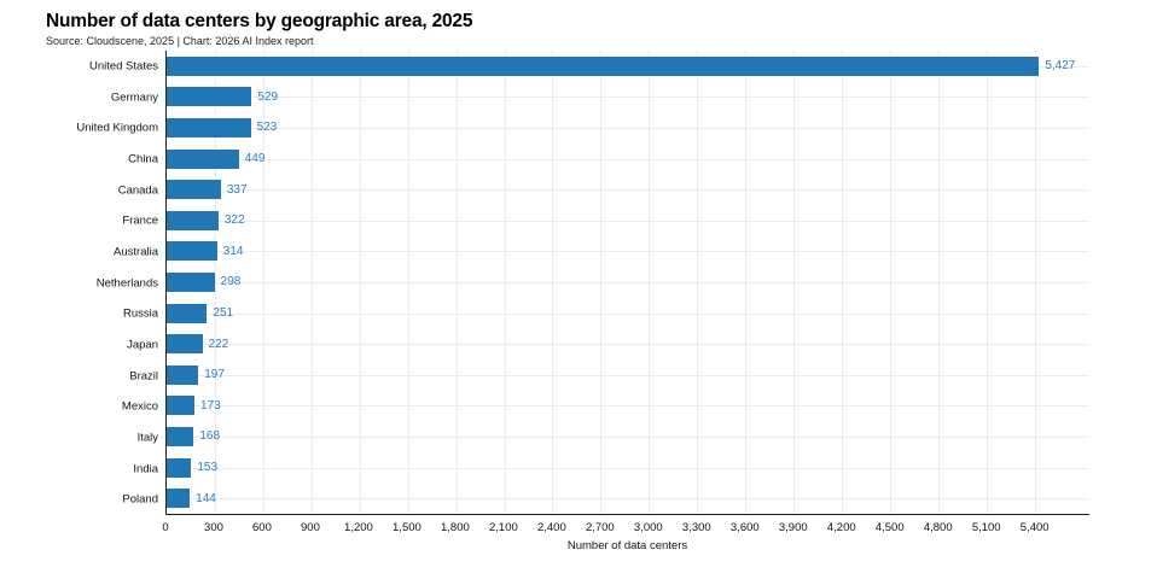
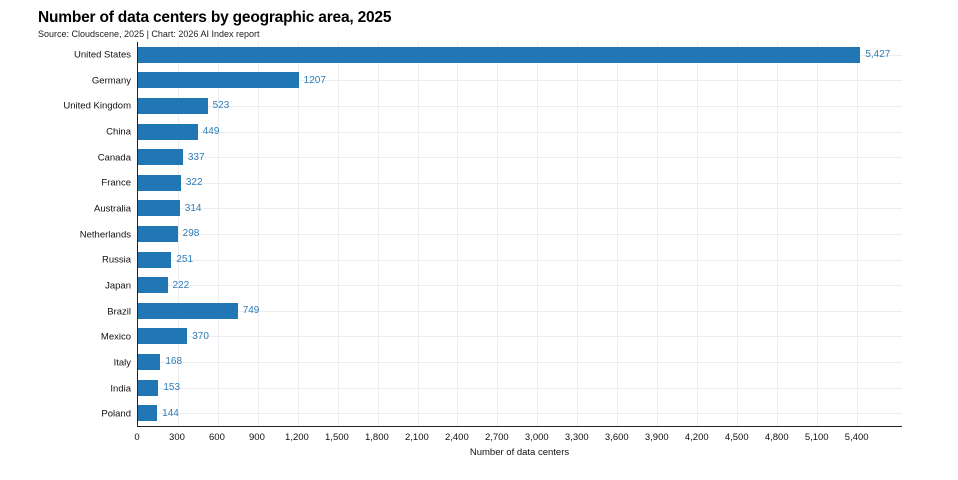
Germany: 529 -> 1207
Brazil: 197 -> 749
Mexico: 173 -> 370
